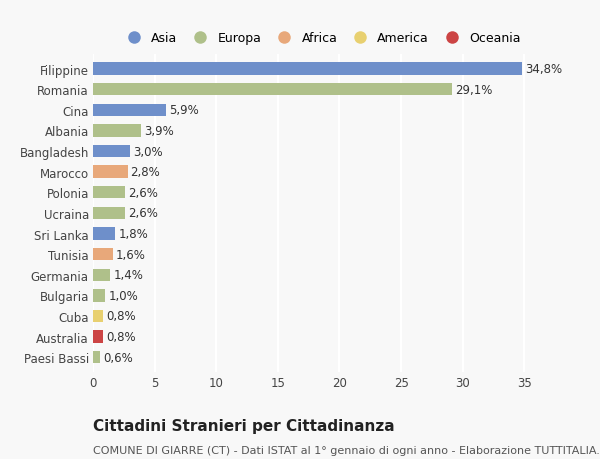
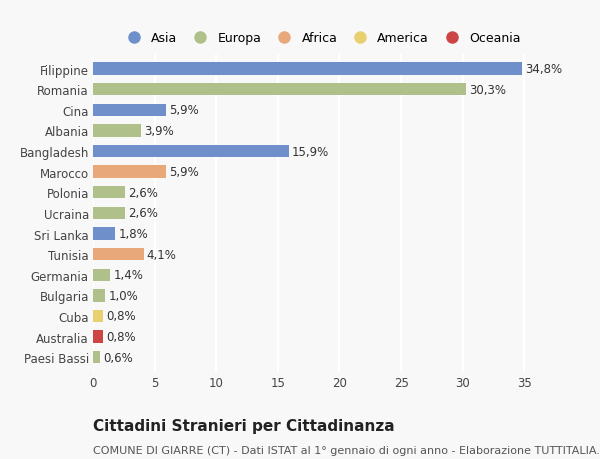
Romania: 29,1% -> 30,3%
Bangladesh: 3,0% -> 15,9%
Marocco: 2,8% -> 5,9%
Tunisia: 1,6% -> 4,1%
